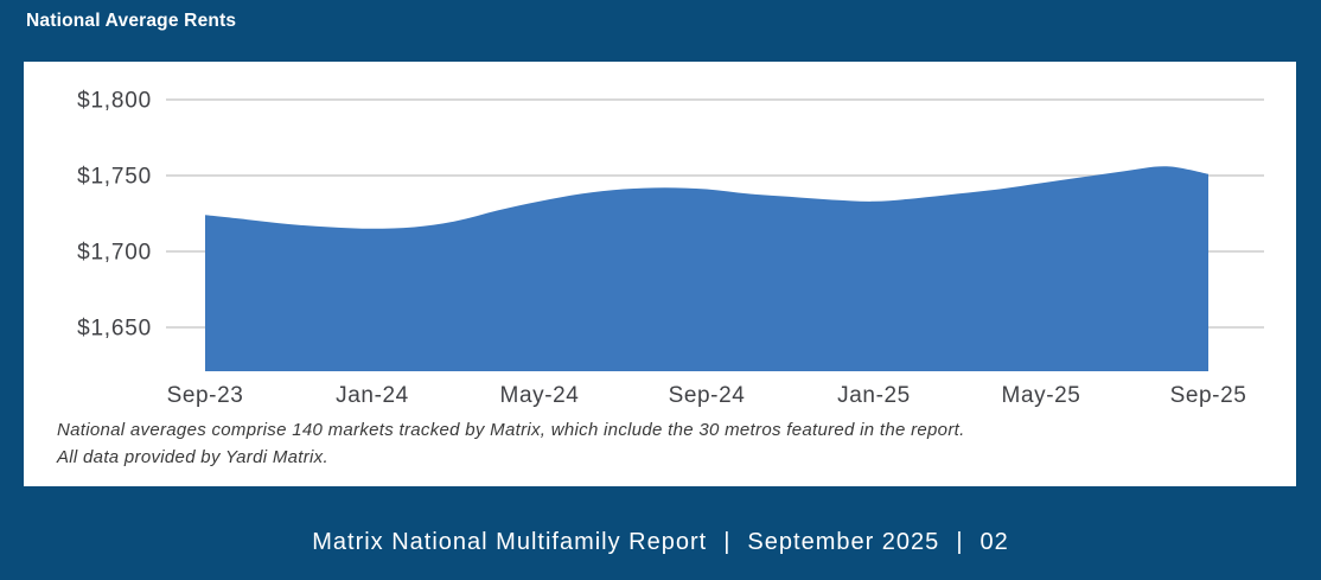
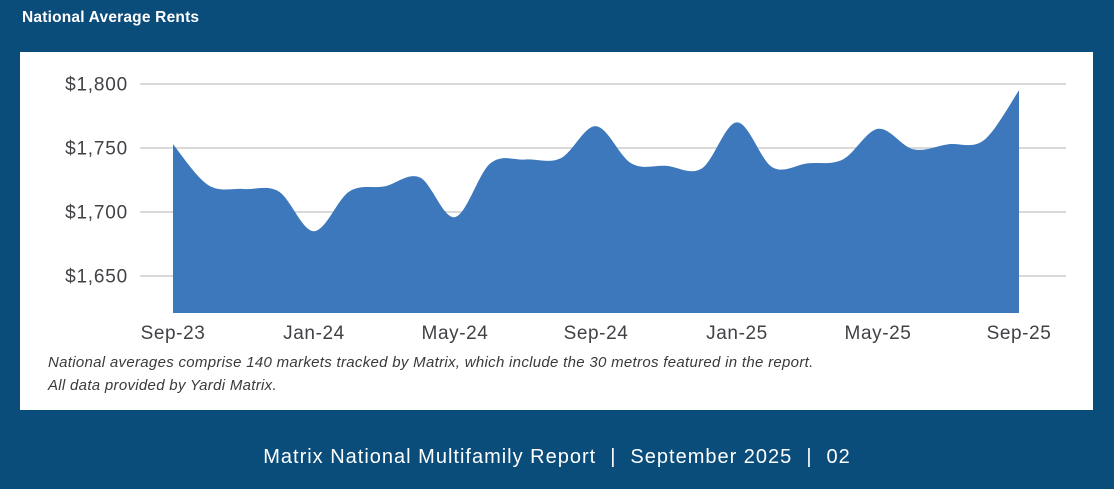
Sep-23: $1724 -> $1753
Jan-24: $1715 -> $1685
May-24: $1733 -> $1696
Sep-24: $1741 -> $1767
Jan-25: $1733 -> $1770
May-25: $1745 -> $1765
Sep-25: $1751 -> $1795
